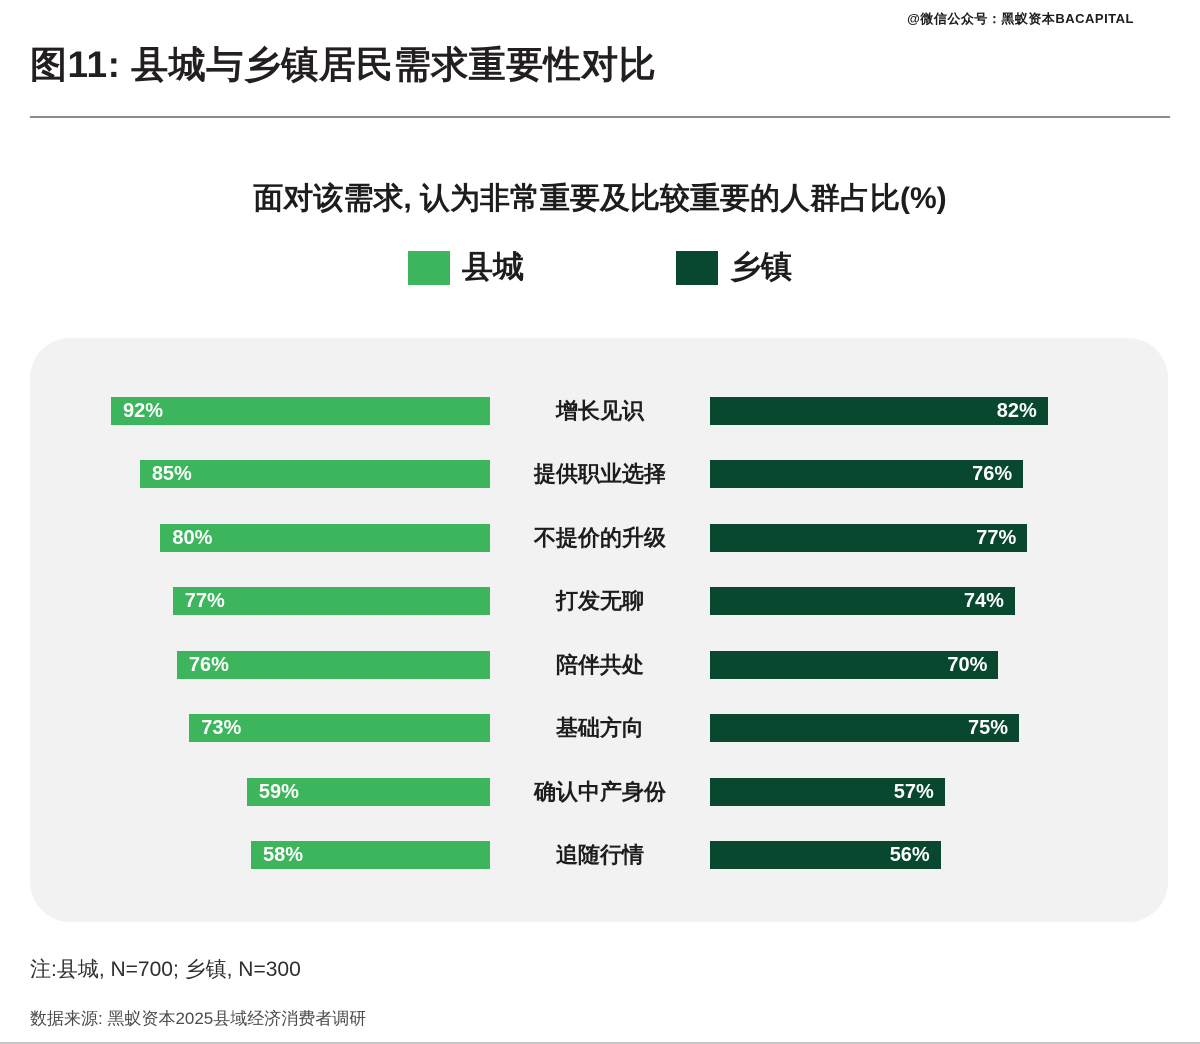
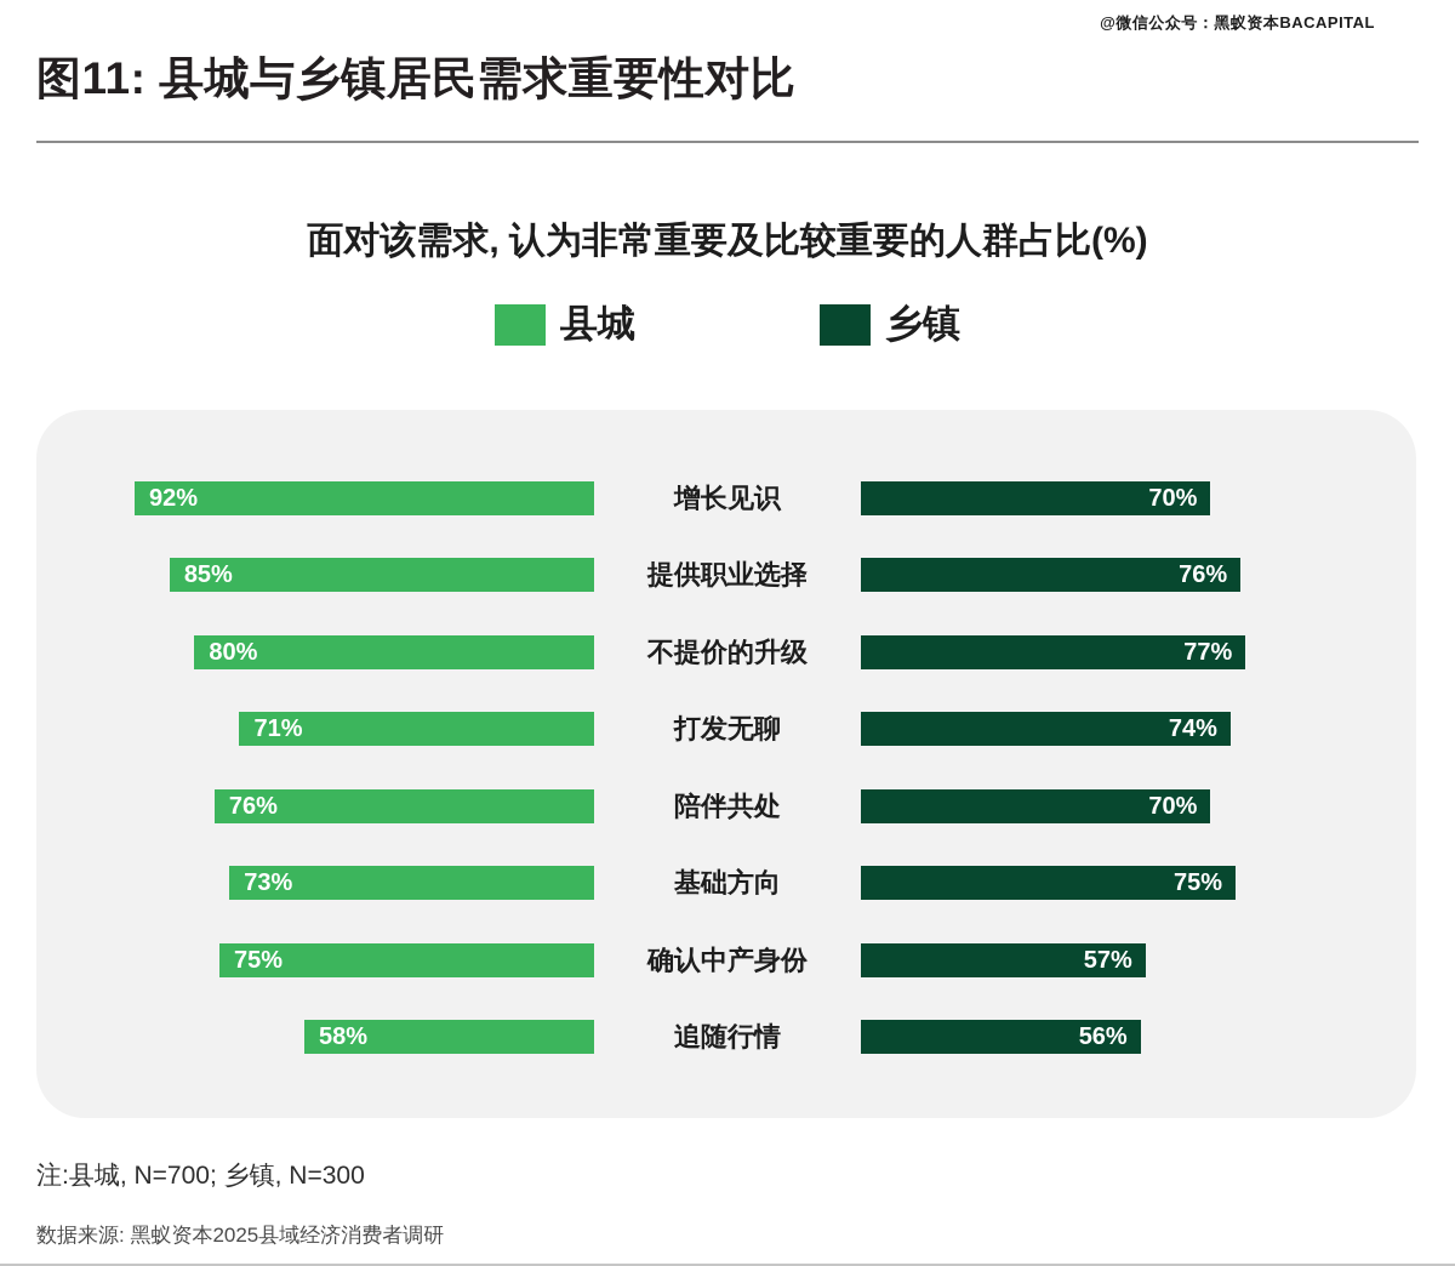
乡镇/增长见识: 82% -> 70%
县城/打发无聊: 77% -> 71%
县城/确认中产身份: 59% -> 75%
